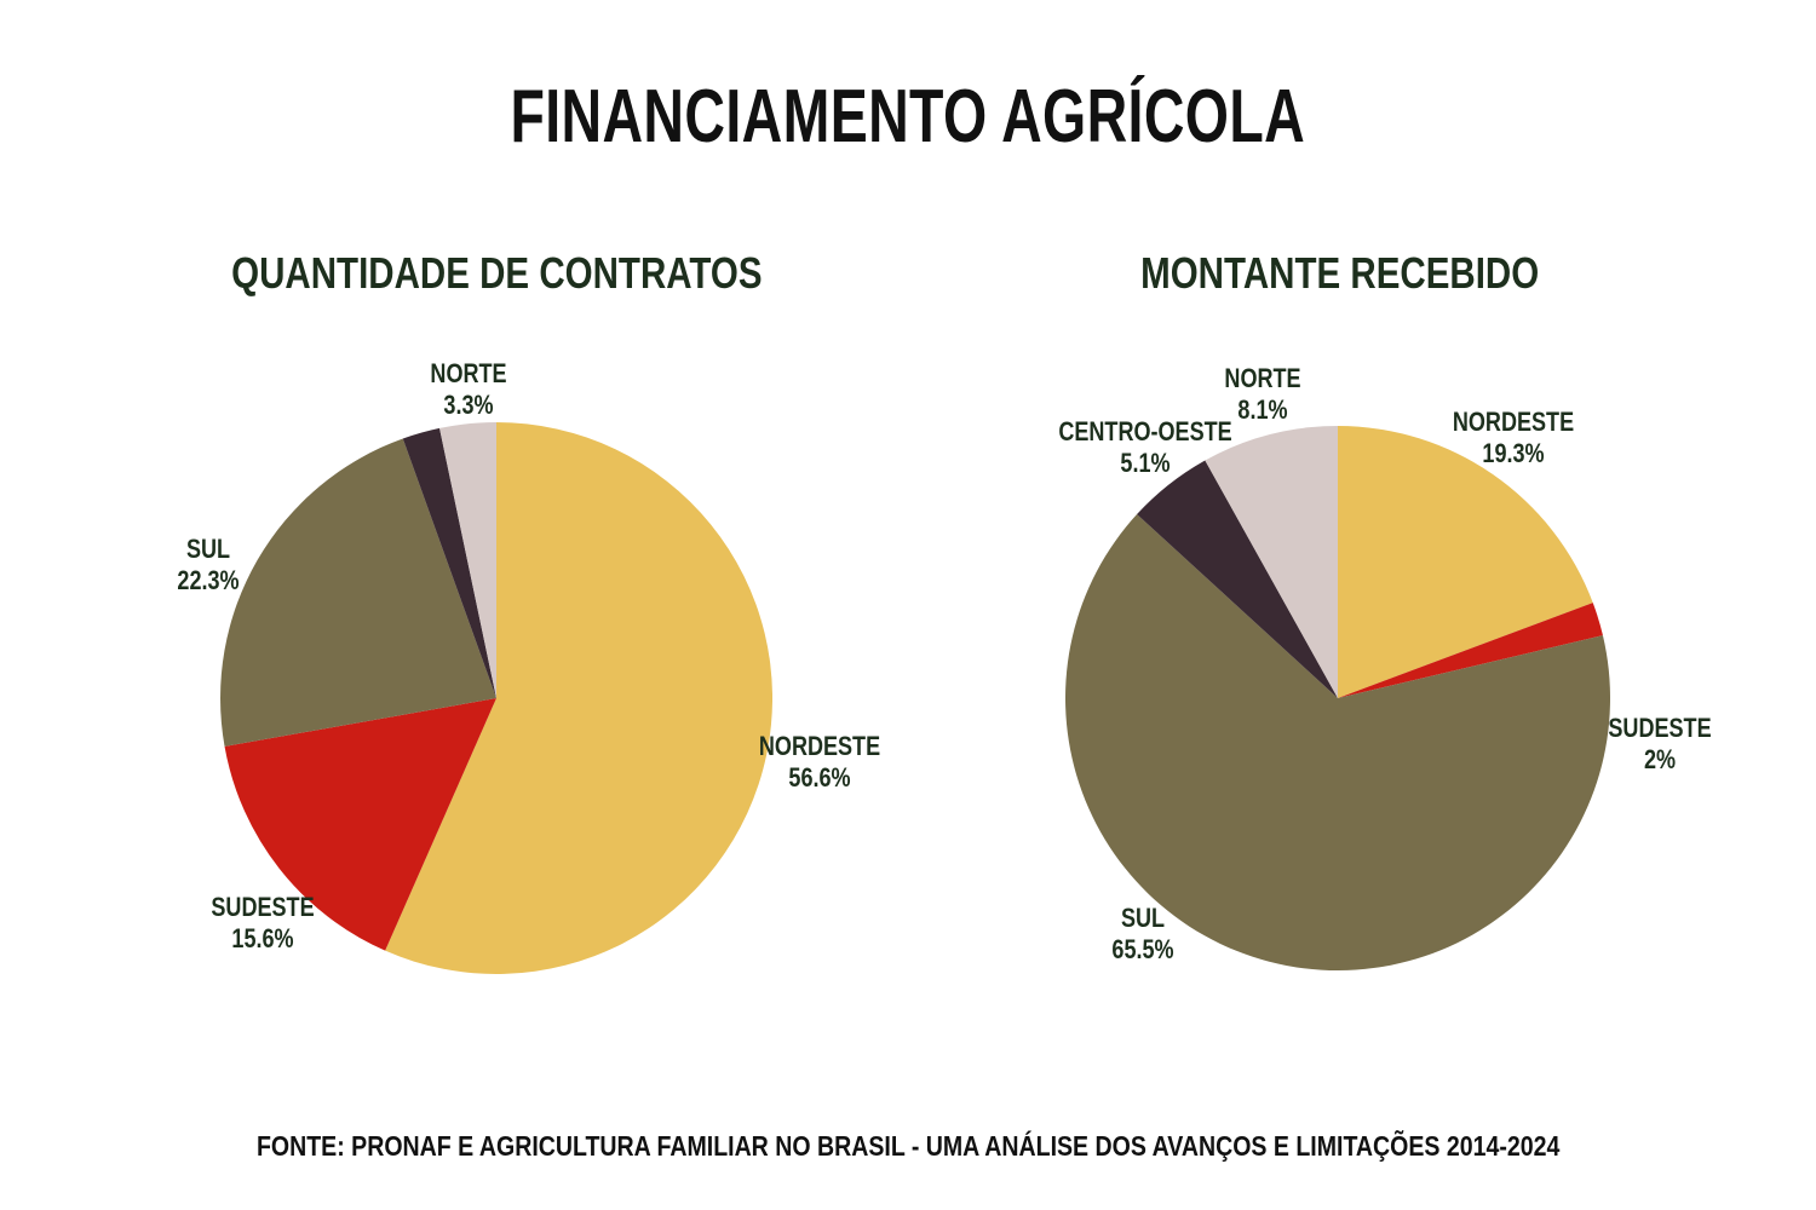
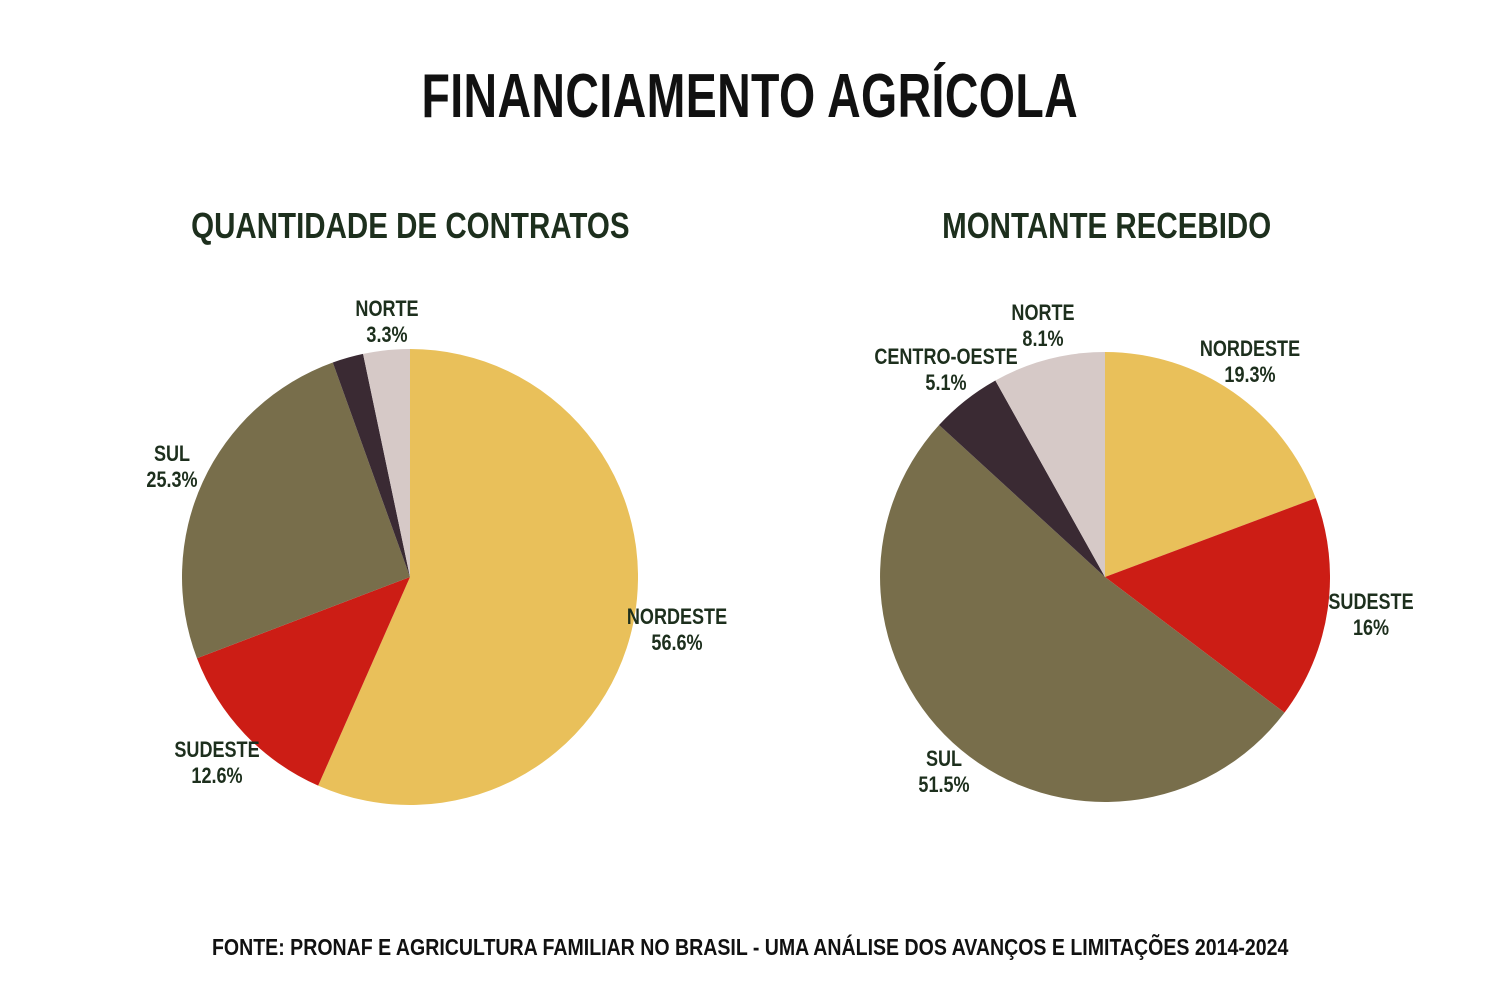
QUANTIDADE DE CONTRATOS/SUDESTE: 15.6% -> 12.6%
QUANTIDADE DE CONTRATOS/SUL: 22.3% -> 25.3%
MONTANTE RECEBIDO/SUDESTE: 2% -> 16%
MONTANTE RECEBIDO/SUL: 65.5% -> 51.5%
